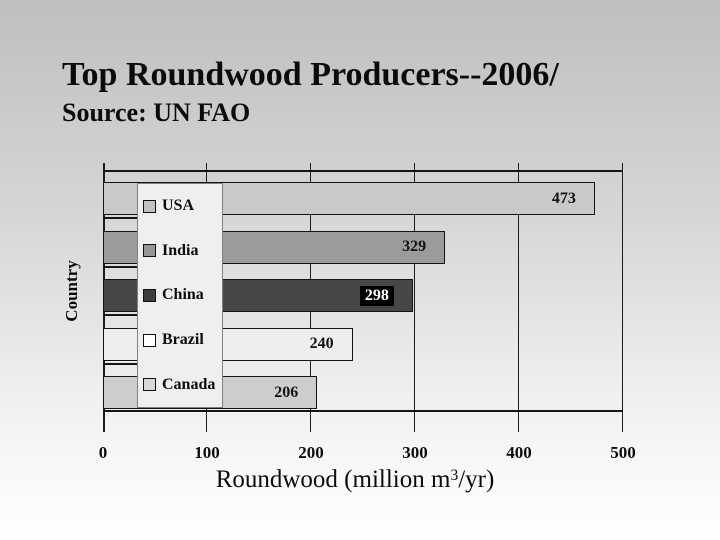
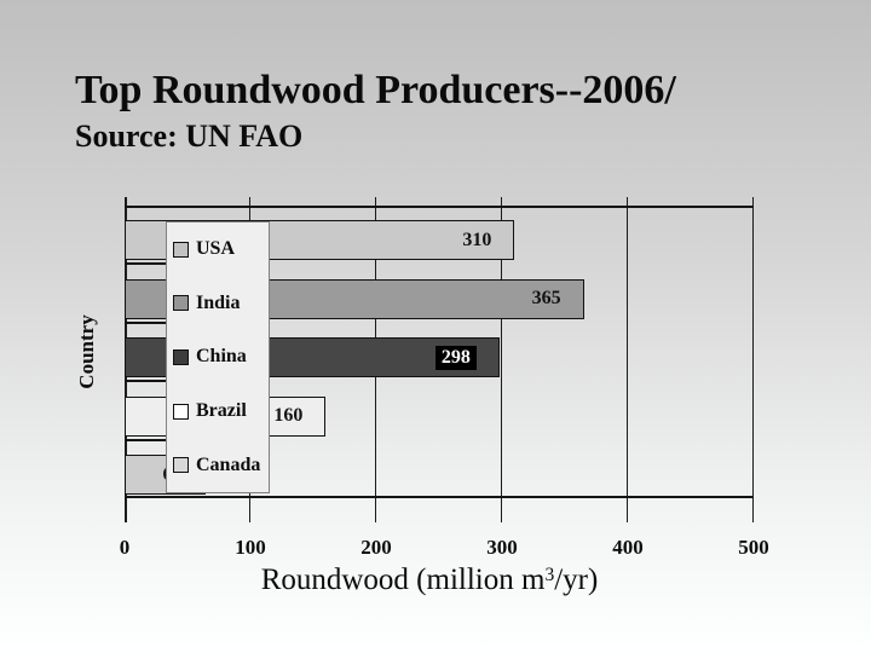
USA: 473 -> 310
India: 329 -> 365
Brazil: 240 -> 160
Canada: 206 -> 64
